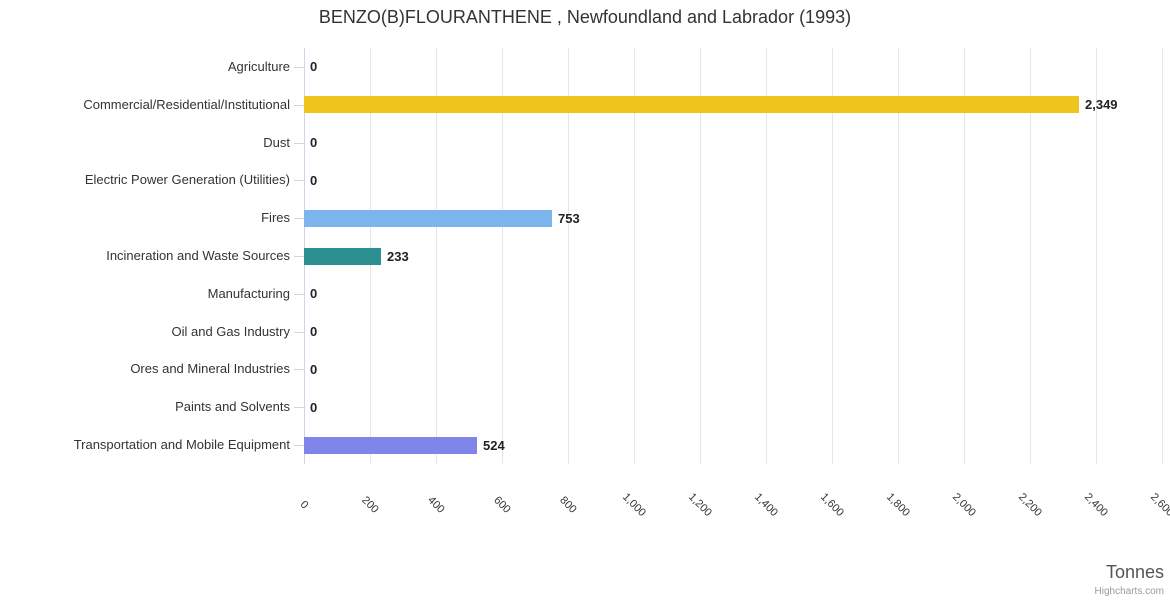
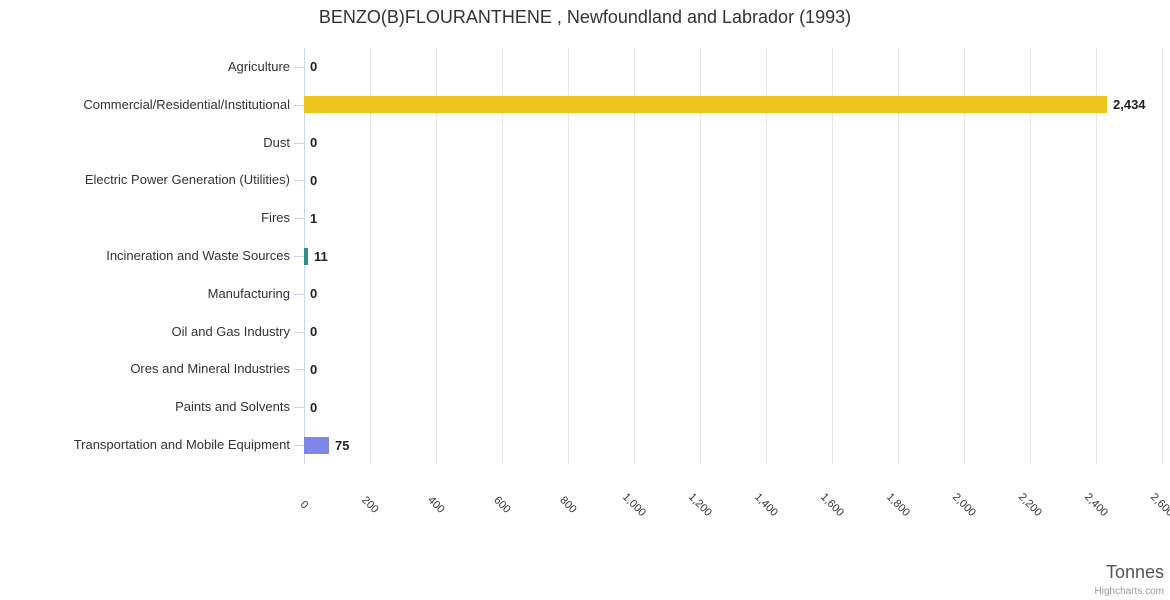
Commercial/Residential/Institutional: 2,349 -> 2,434
Fires: 753 -> 1
Incineration and Waste Sources: 233 -> 11
Transportation and Mobile Equipment: 524 -> 75
